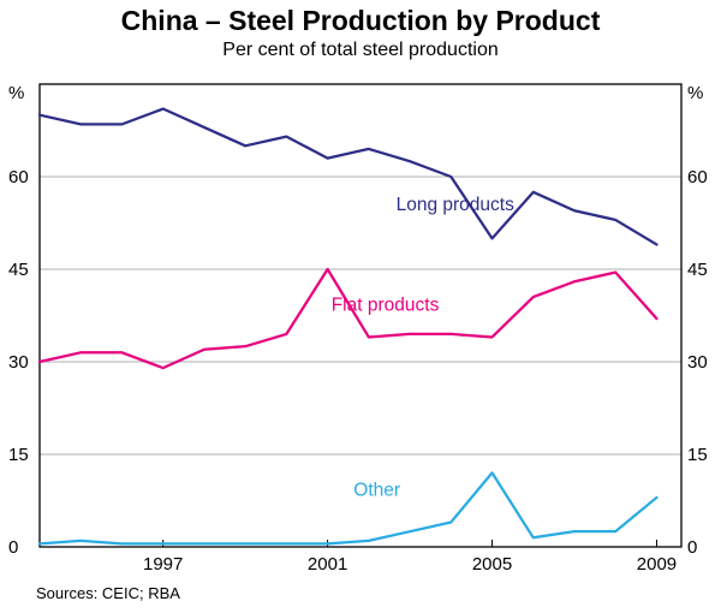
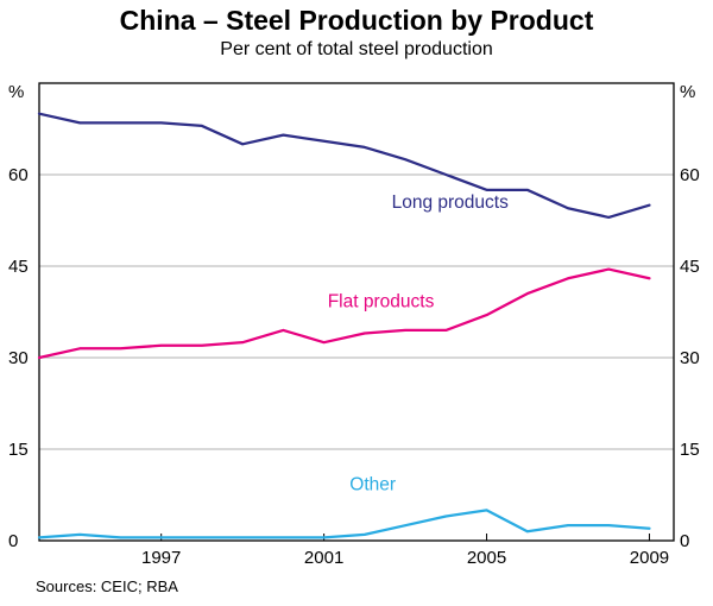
Long products/1997: 71 -> 68
Flat products/1997: 29 -> 32
Long products/2001: 63 -> 66
Flat products/2001: 45 -> 32
Long products/2005: 50 -> 58
Flat products/2005: 34 -> 37
Other/2005: 12 -> 5
Long products/2009: 49 -> 55
Flat products/2009: 37 -> 43
Other/2009: 8 -> 2
